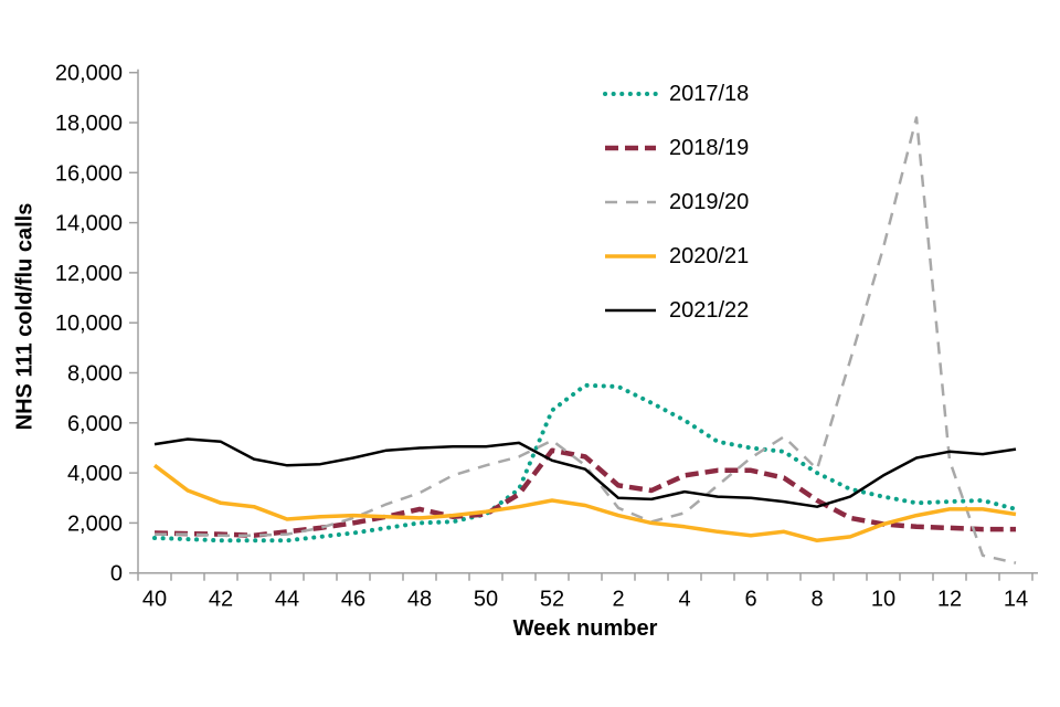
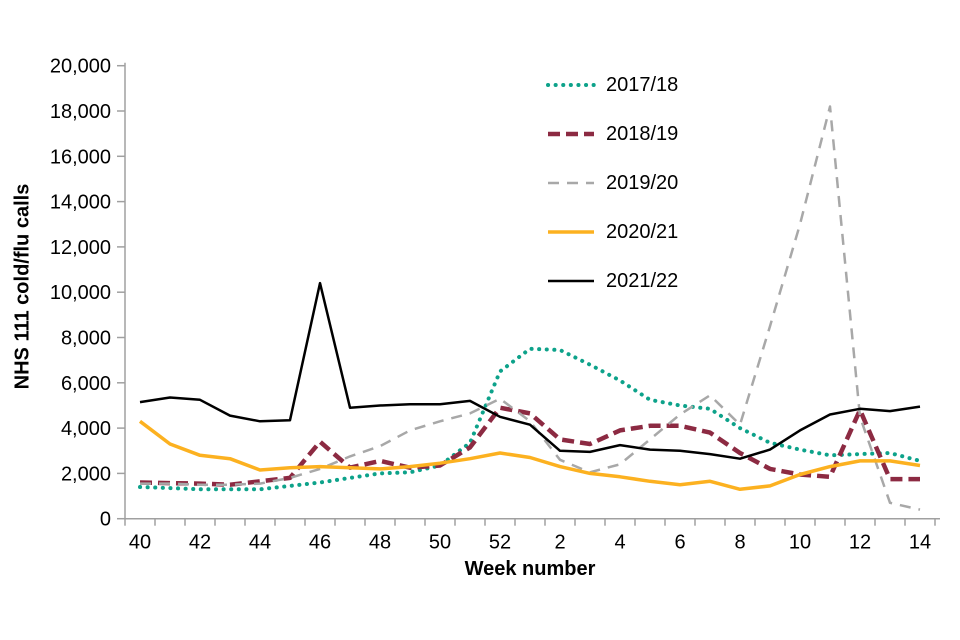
2018/19/46: 2000 -> 3400
2021/22/46: 4600 -> 10400
2018/19/12: 1800 -> 4800
